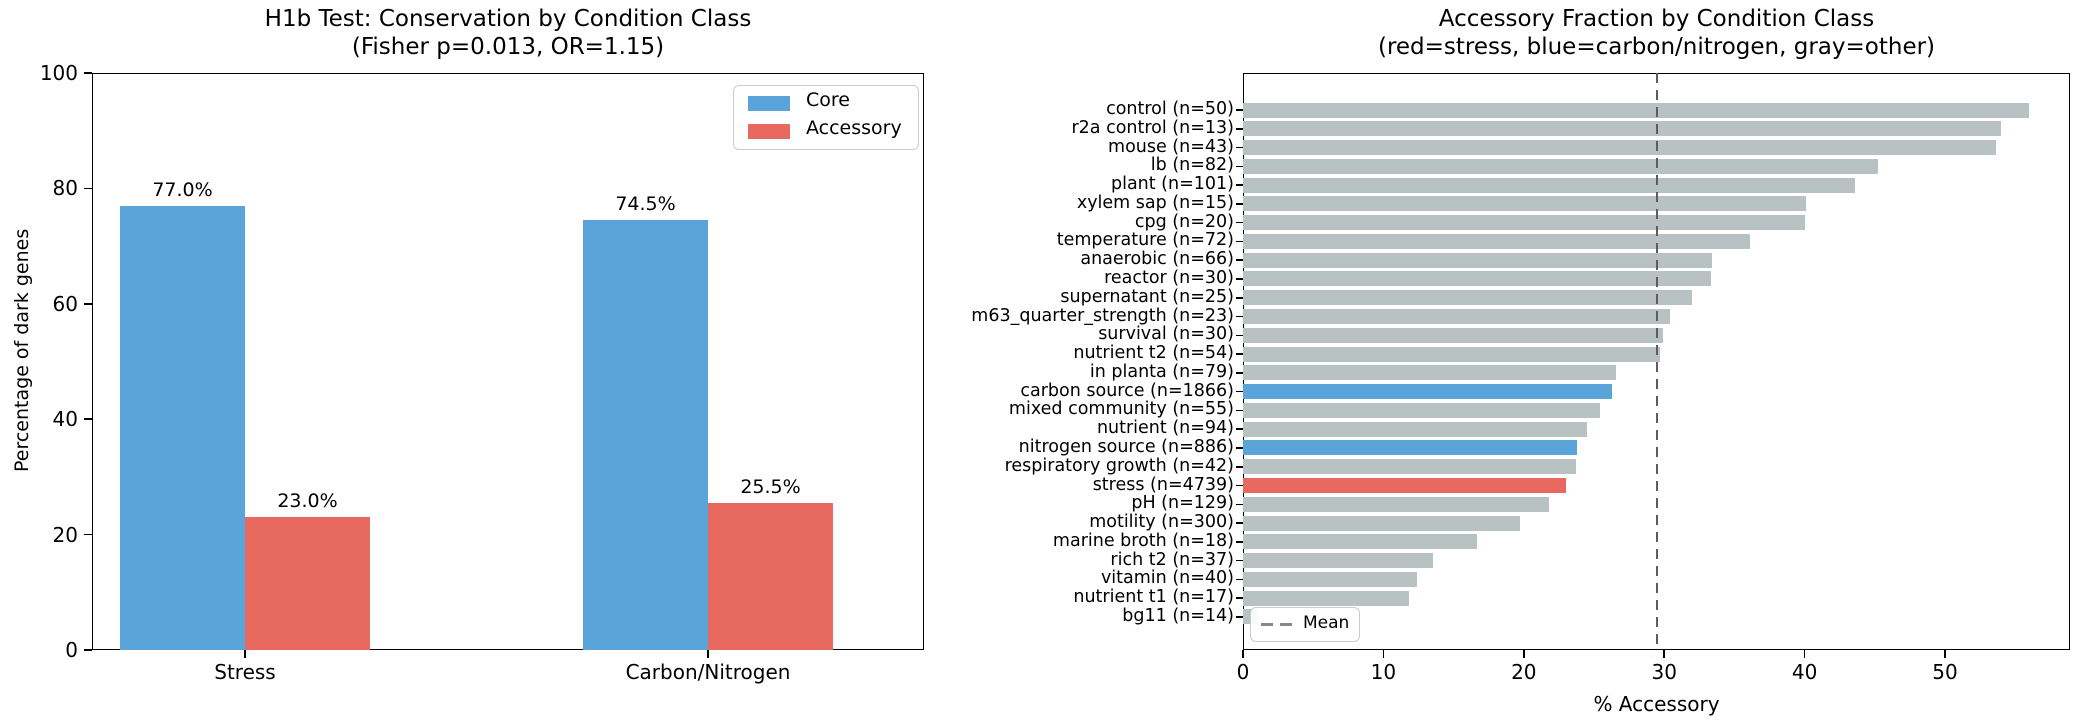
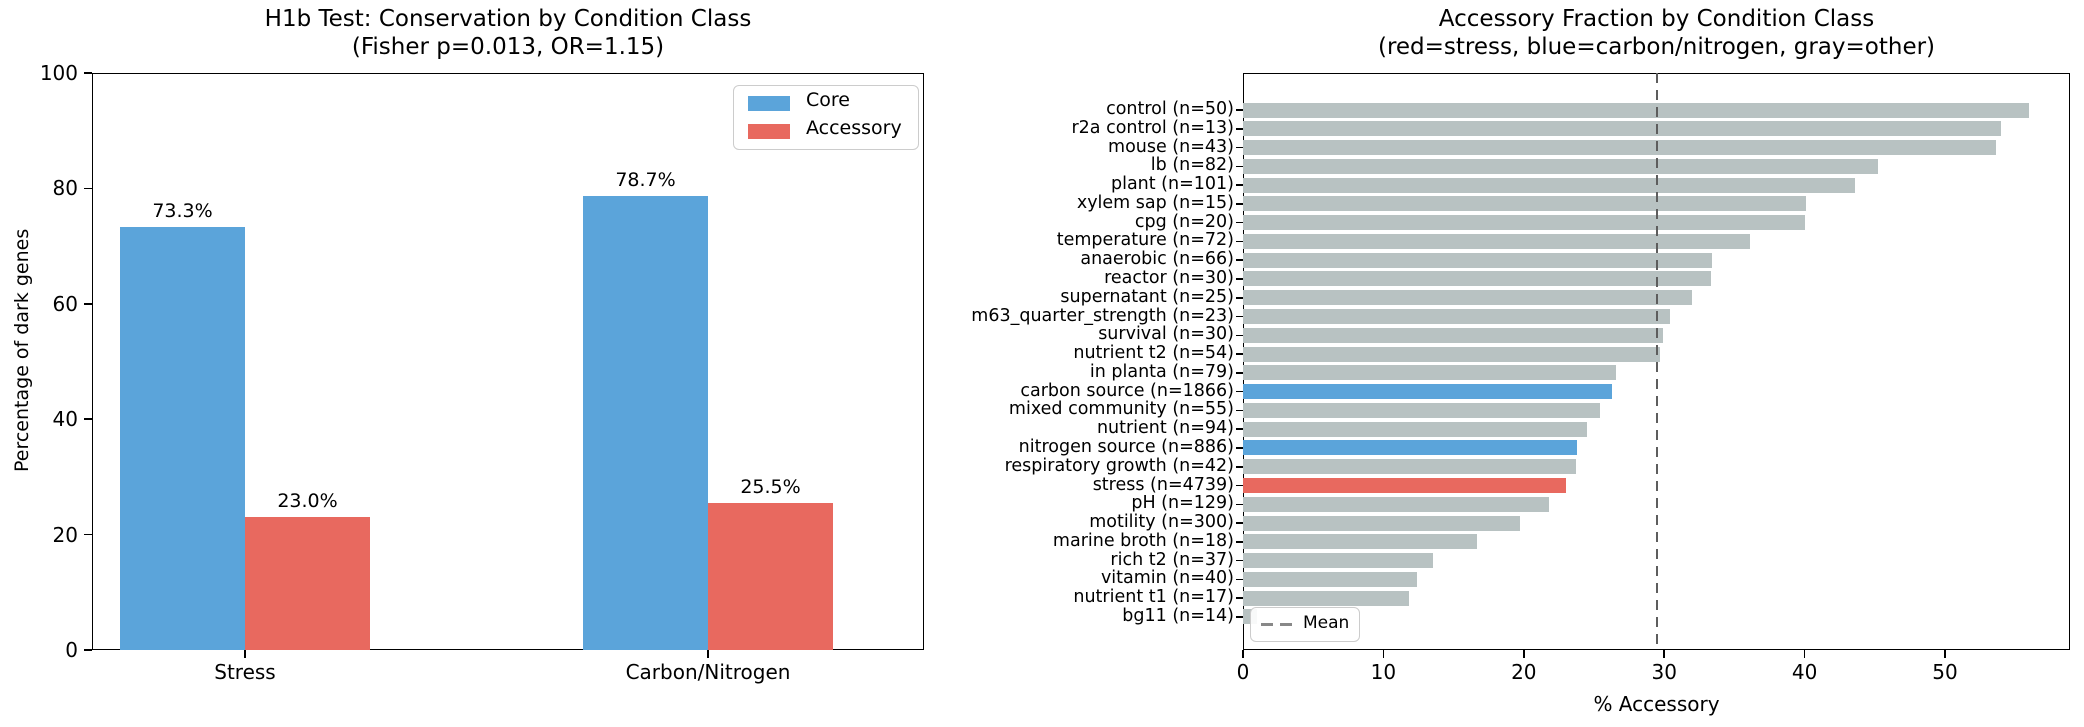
H1b Test: Conservation by Condition Class/Core/Stress: 77.0% -> 73.3%
H1b Test: Conservation by Condition Class/Core/Carbon/Nitrogen: 74.5% -> 78.7%
